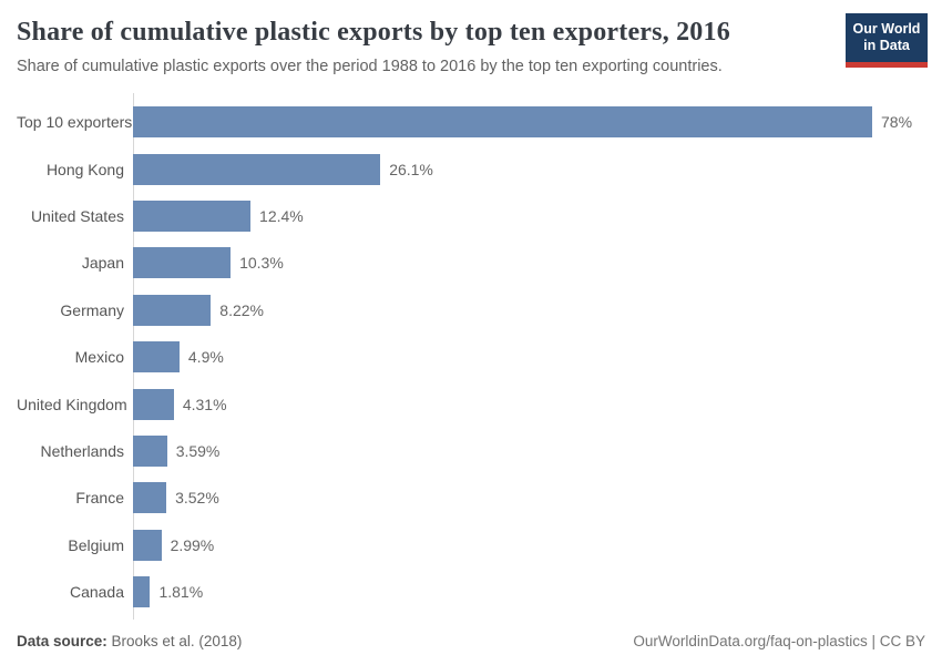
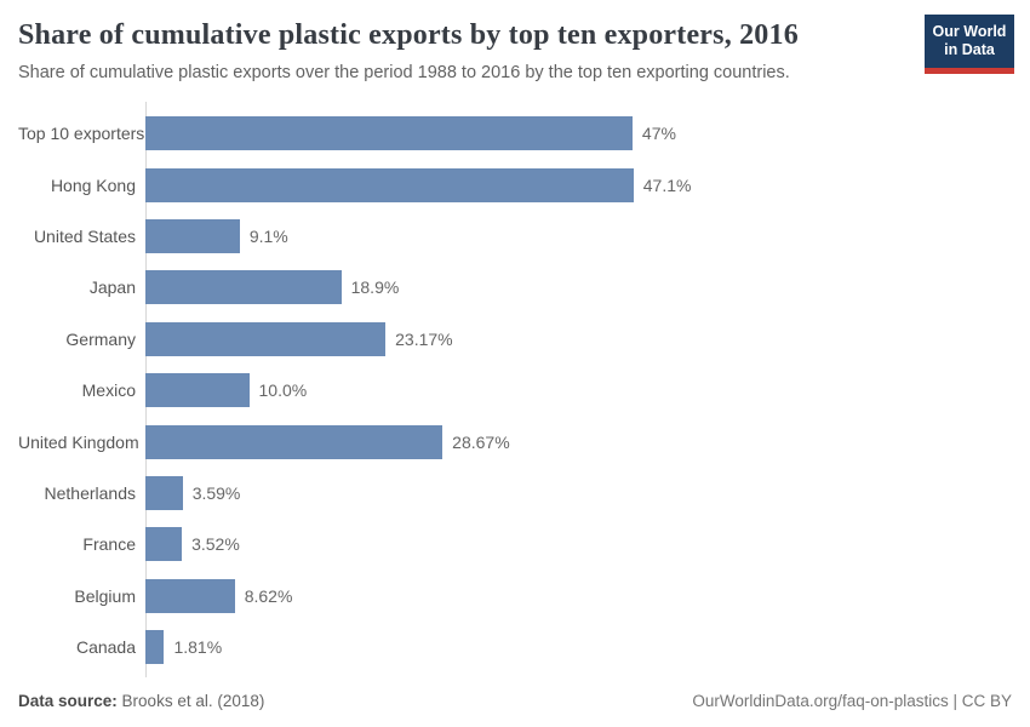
Top 10 exporters: 78% -> 47%
Hong Kong: 26.1% -> 47.1%
United States: 12.4% -> 9.1%
Japan: 10.3% -> 18.9%
Germany: 8.22% -> 23.17%
Mexico: 4.9% -> 10.0%
United Kingdom: 4.31% -> 28.67%
Belgium: 2.99% -> 8.62%
